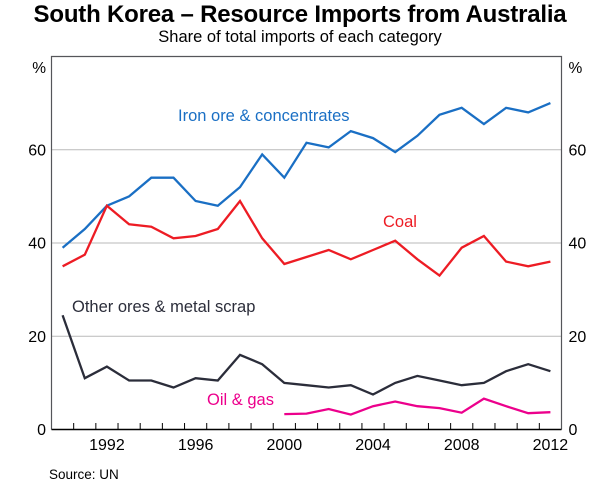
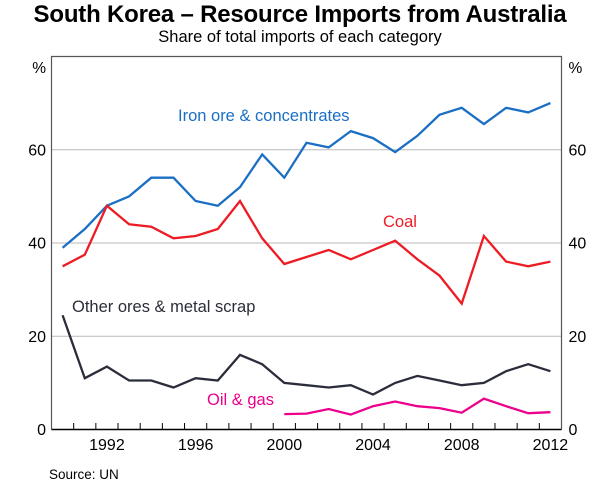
Coal/2008: 39 -> 27
